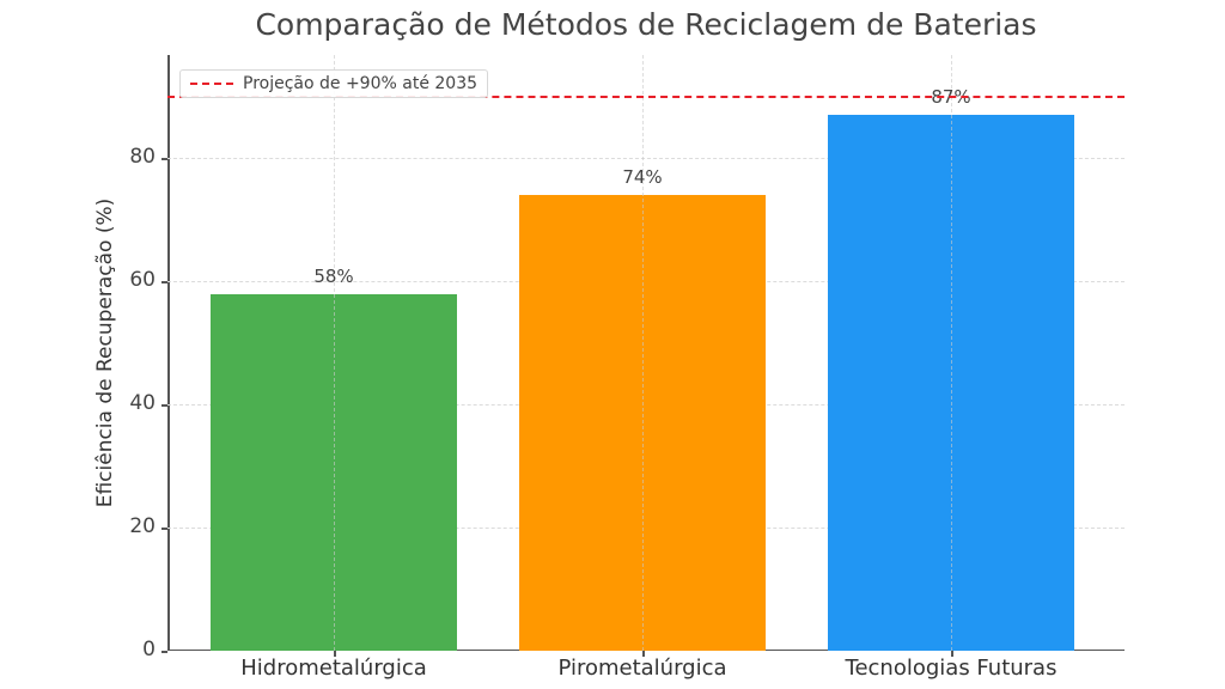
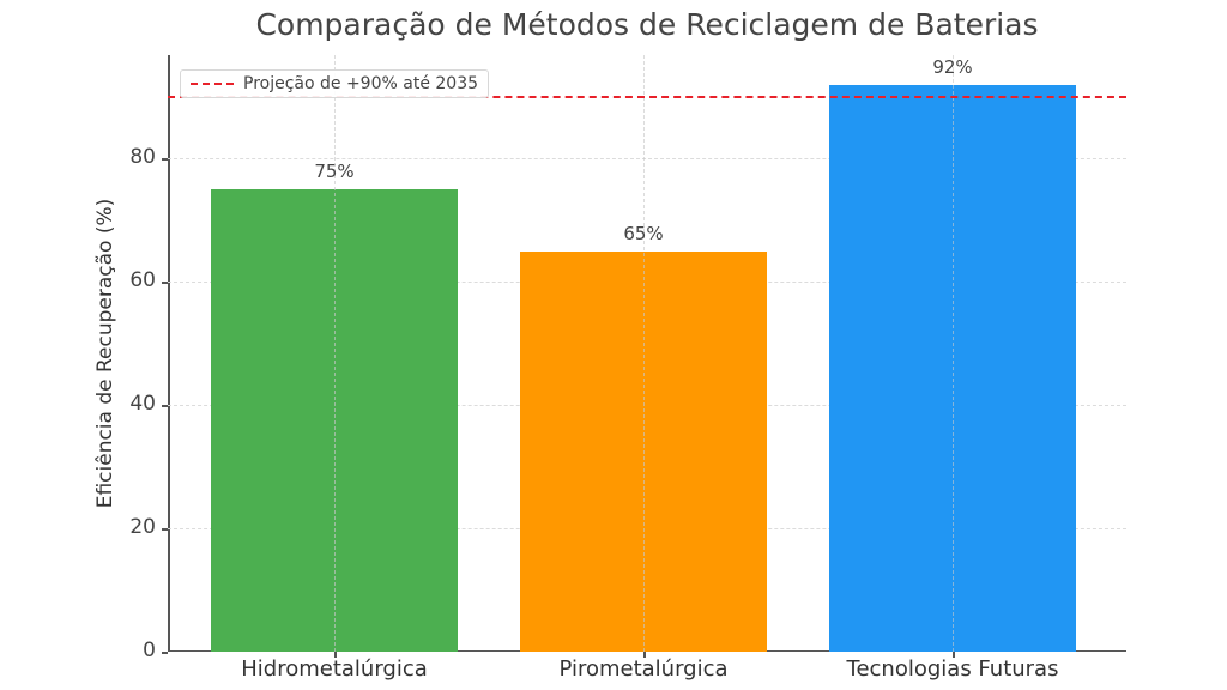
Hidrometalúrgica: 58% -> 75%
Pirometalúrgica: 74% -> 65%
Tecnologias Futuras: 87% -> 92%
